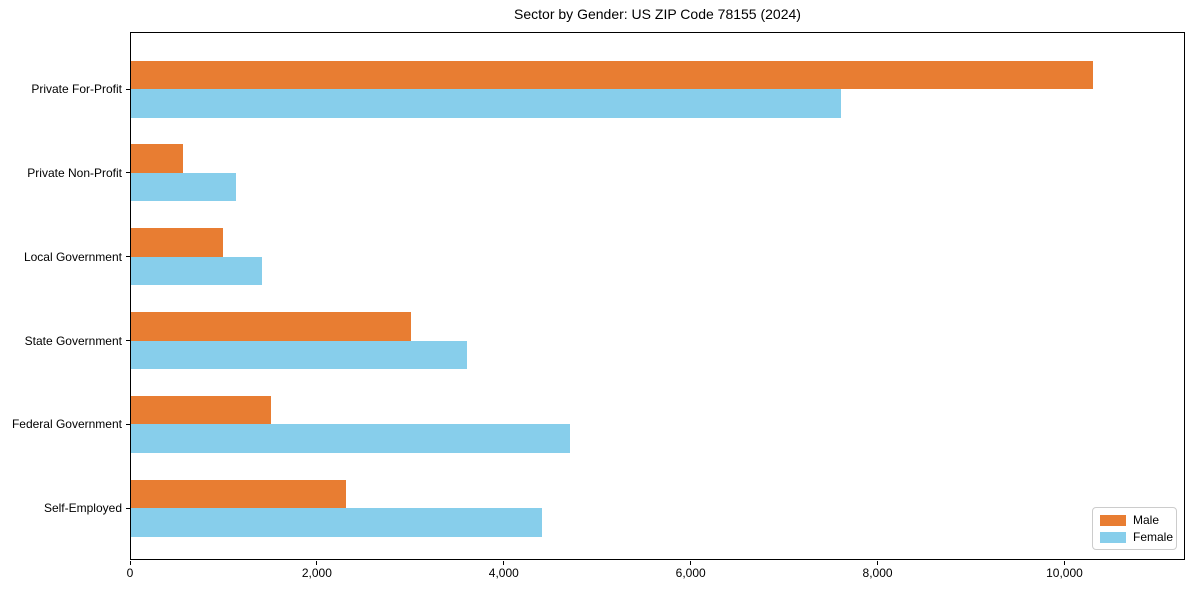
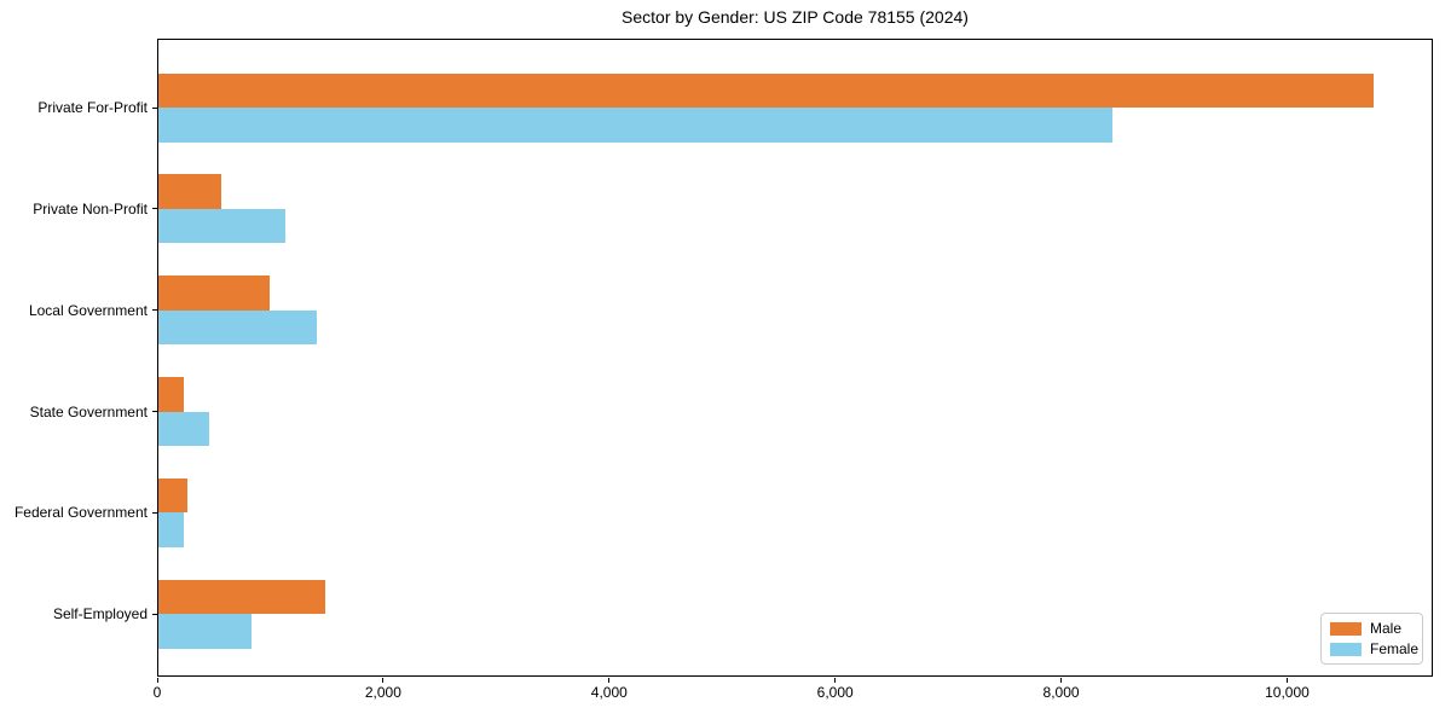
Male/Private For-Profit: 10300 -> 10800
Female/Private For-Profit: 7600 -> 8400
Male/State Government: 3000 -> 200
Female/State Government: 3600 -> 400
Male/Federal Government: 1500 -> 300
Female/Federal Government: 4700 -> 200
Male/Self-Employed: 2300 -> 1500
Female/Self-Employed: 4400 -> 800
